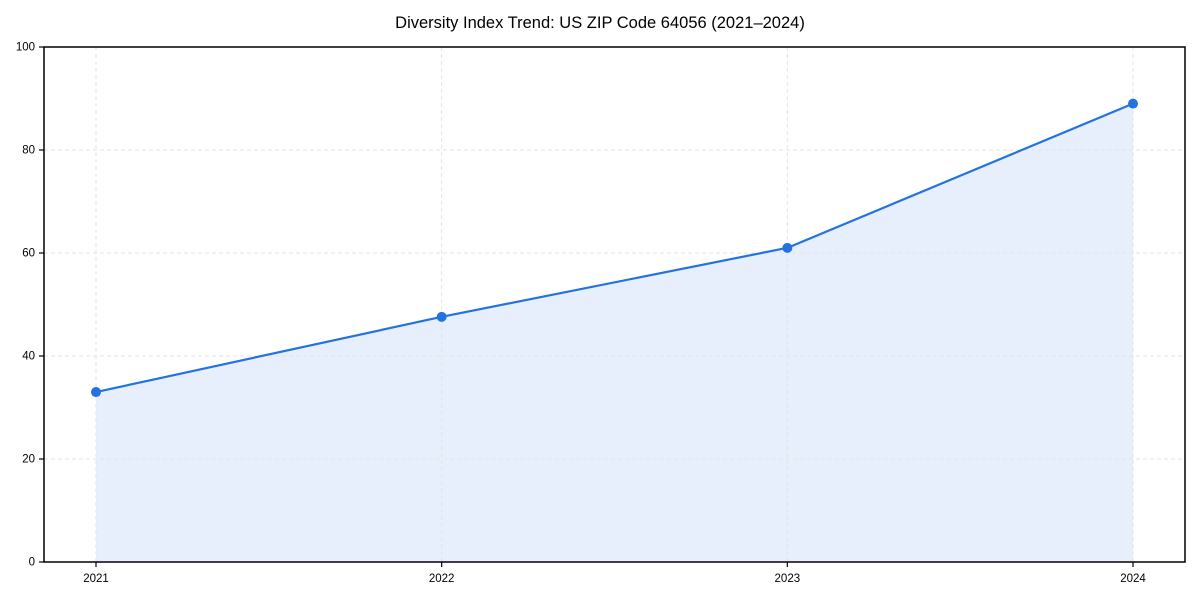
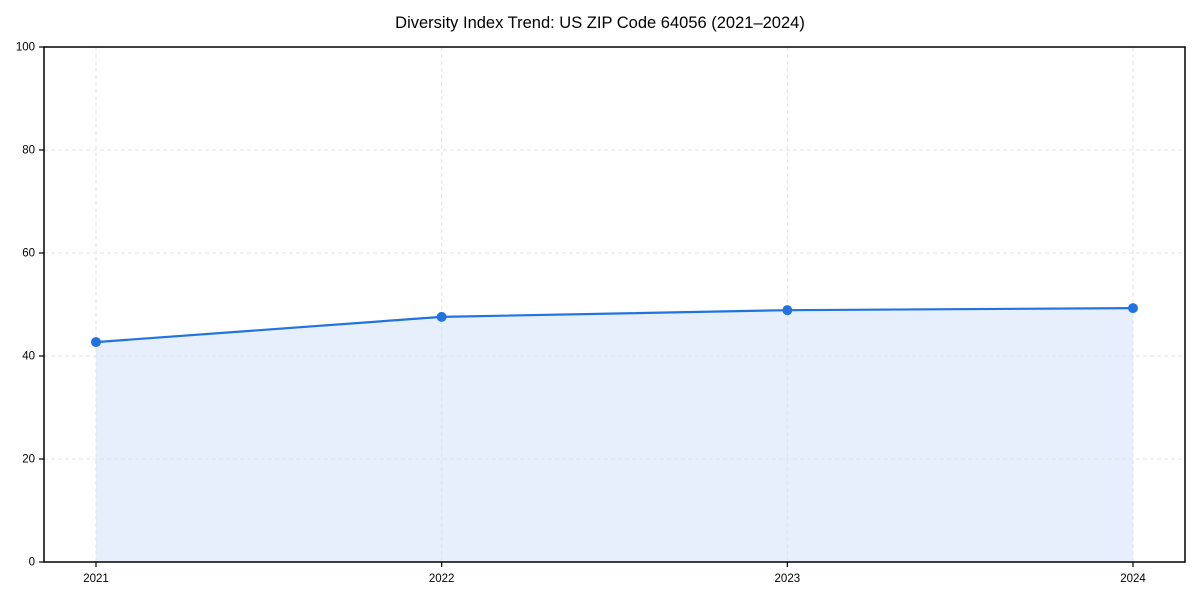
2021: 33 -> 43
2023: 61 -> 49
2024: 89 -> 49
